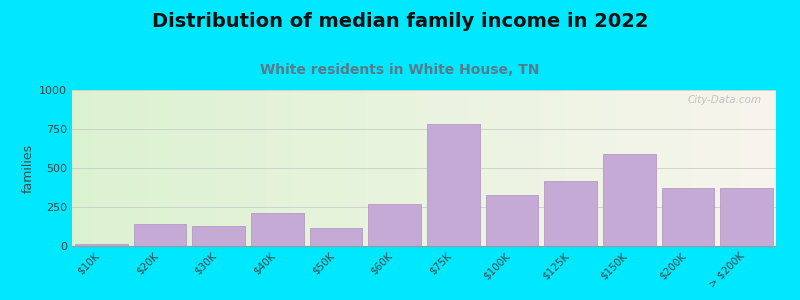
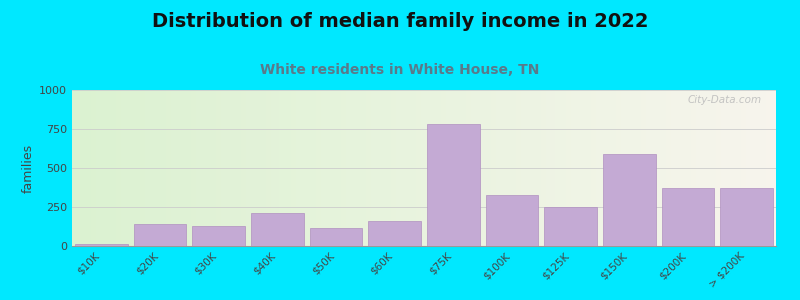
$60K: 270 -> 160
$125K: 420 -> 250
